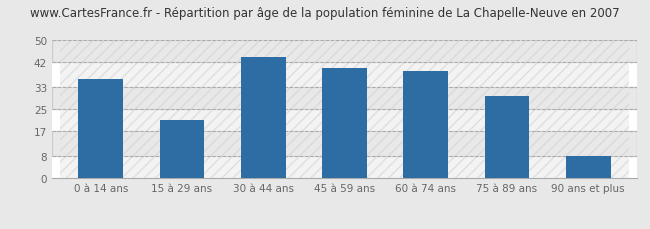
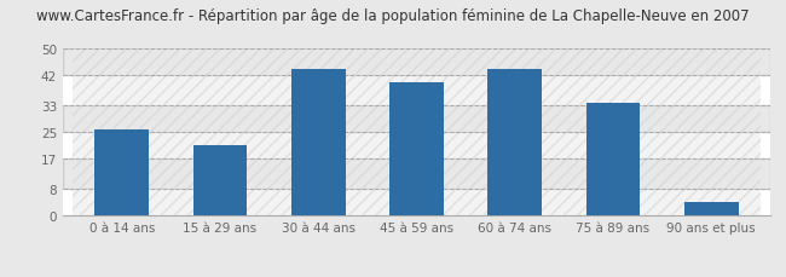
0 à 14 ans: 36 -> 26
60 à 74 ans: 39 -> 44
75 à 89 ans: 30 -> 34
90 ans et plus: 8 -> 4
